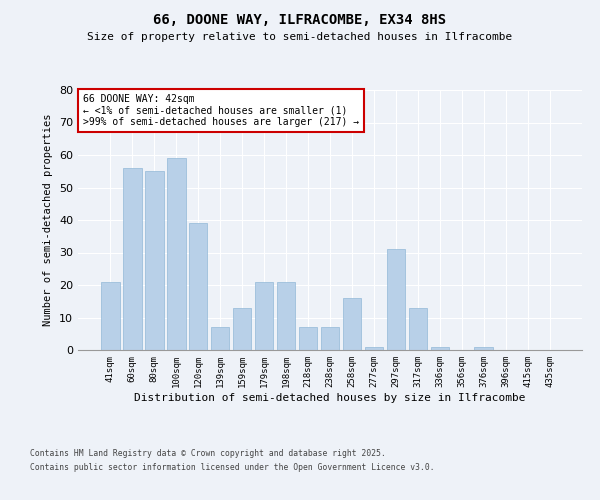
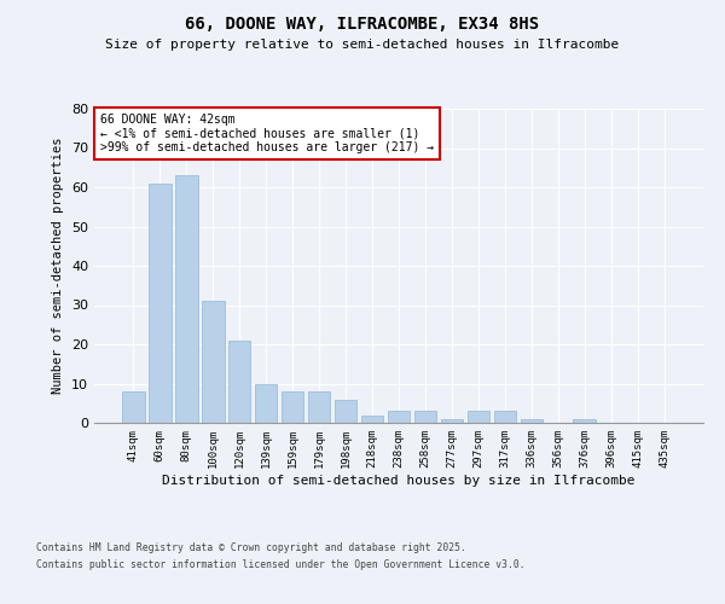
41sqm: 21 -> 8
60sqm: 56 -> 61
80sqm: 55 -> 63
100sqm: 59 -> 31
120sqm: 39 -> 21
139sqm: 7 -> 10
159sqm: 13 -> 8
179sqm: 21 -> 8
198sqm: 21 -> 6
218sqm: 7 -> 2
238sqm: 7 -> 3
258sqm: 16 -> 3
297sqm: 31 -> 3
317sqm: 13 -> 3
